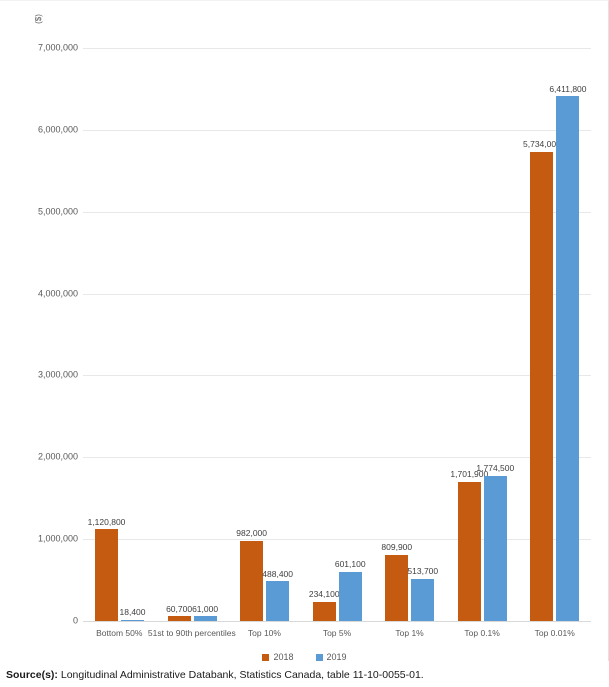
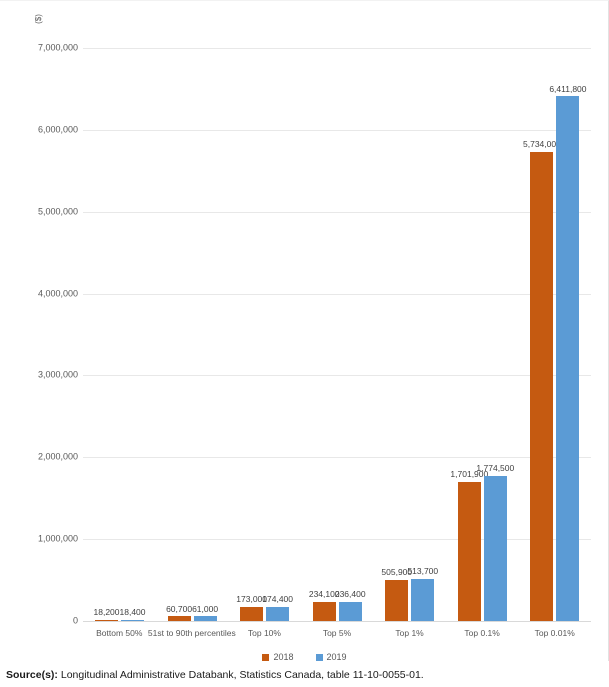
2018/Bottom 50%: 1,120,800 -> 18,200
2018/Top 10%: 982,000 -> 173,000
2019/Top 10%: 488,400 -> 174,400
2019/Top 5%: 601,100 -> 236,400
2018/Top 1%: 809,900 -> 505,900
